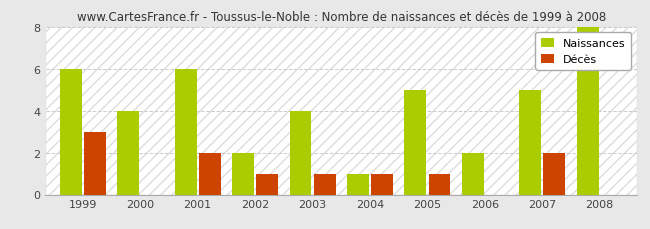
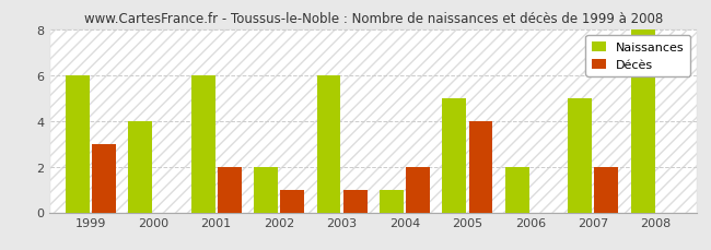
Naissances/2003: 4 -> 6
Décès/2004: 1 -> 2
Décès/2005: 1 -> 4
